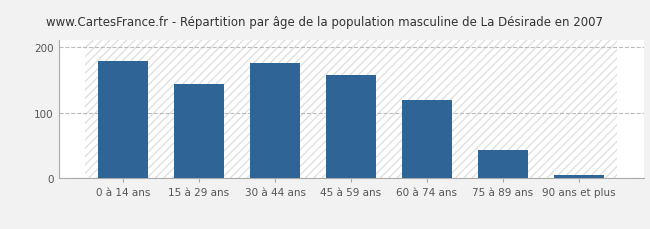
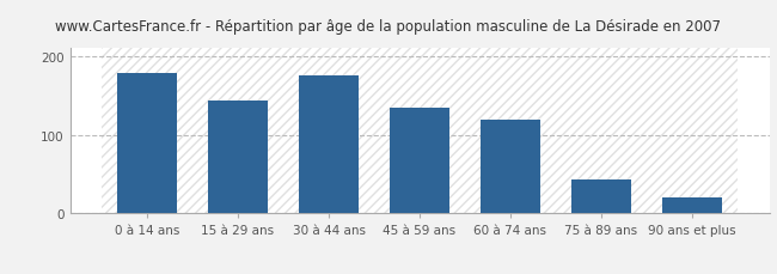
45 à 59 ans: 158 -> 134
90 ans et plus: 5 -> 20
